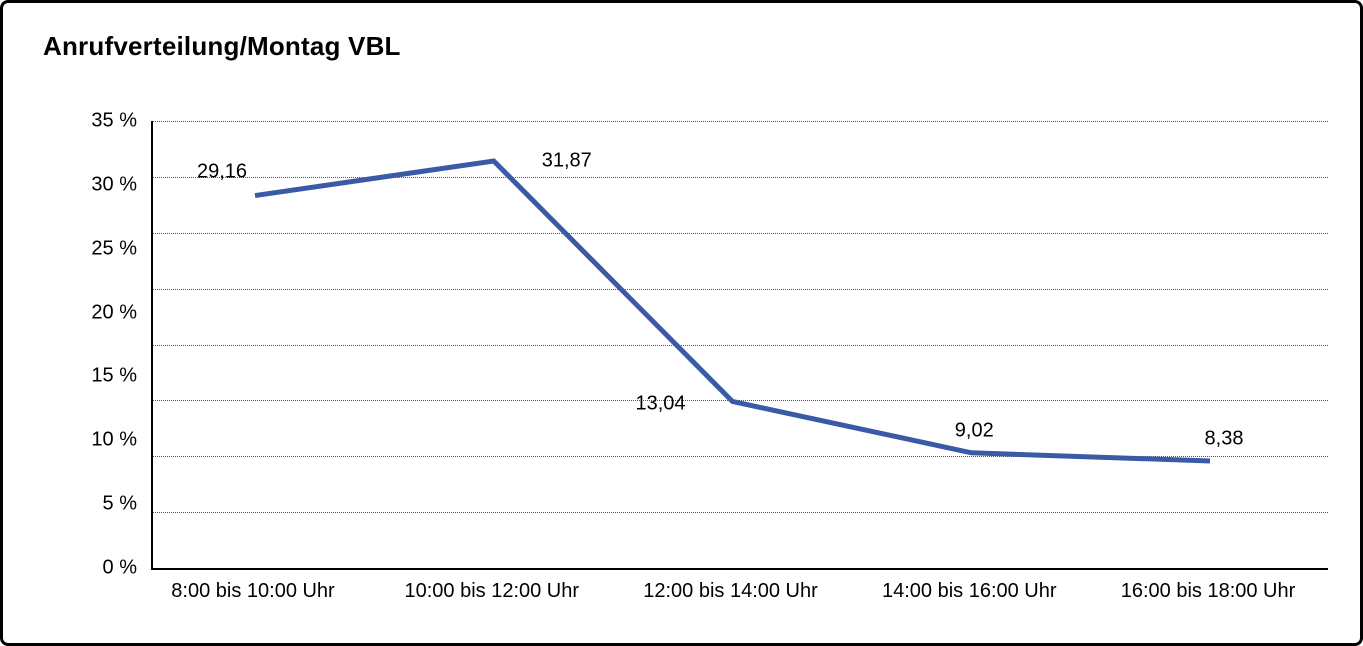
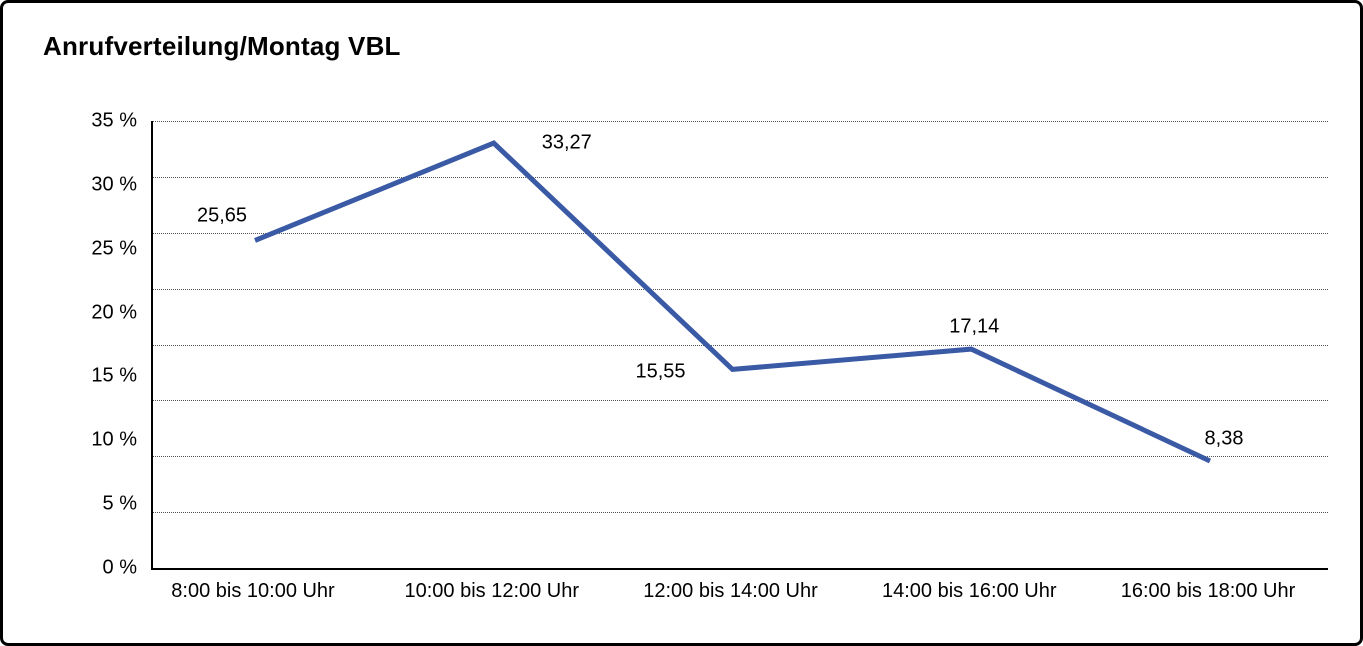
8:00 bis 10:00 Uhr: 29,16 -> 25,65
10:00 bis 12:00 Uhr: 31,87 -> 33,27
12:00 bis 14:00 Uhr: 13,04 -> 15,55
14:00 bis 16:00 Uhr: 9,02 -> 17,14
